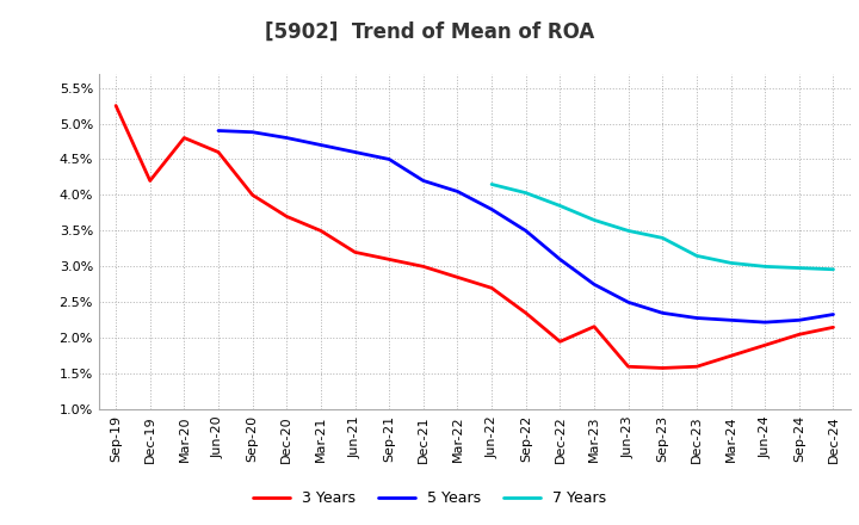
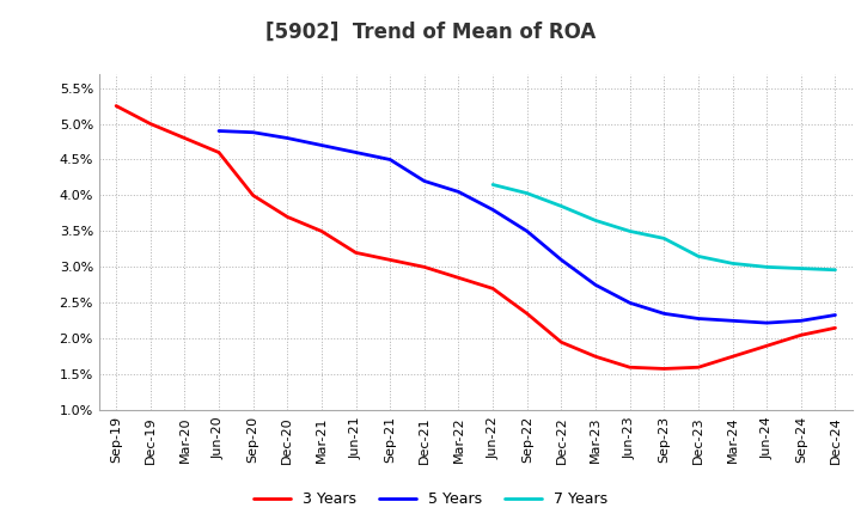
3 Years/Dec-19: 4.20% -> 5.00%
3 Years/Mar-23: 2.16% -> 1.75%
